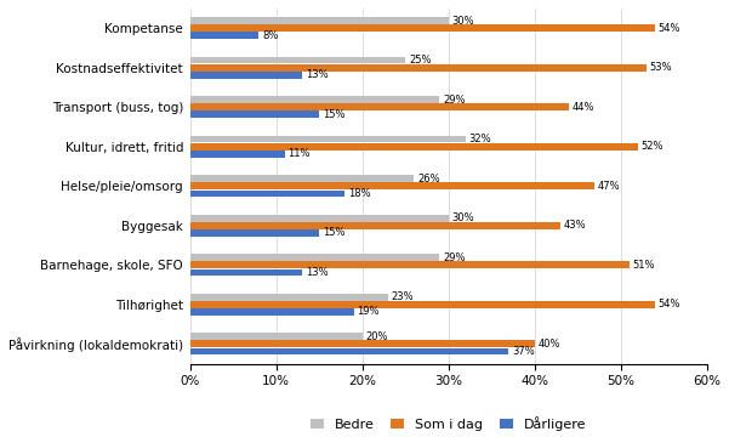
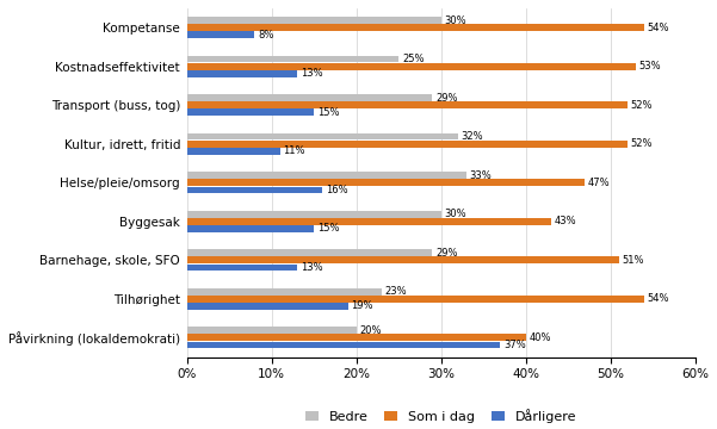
Som i dag/Transport (buss, tog): 44% -> 52%
Bedre/Helse/pleie/omsorg: 26% -> 33%
Dårligere/Helse/pleie/omsorg: 18% -> 16%
